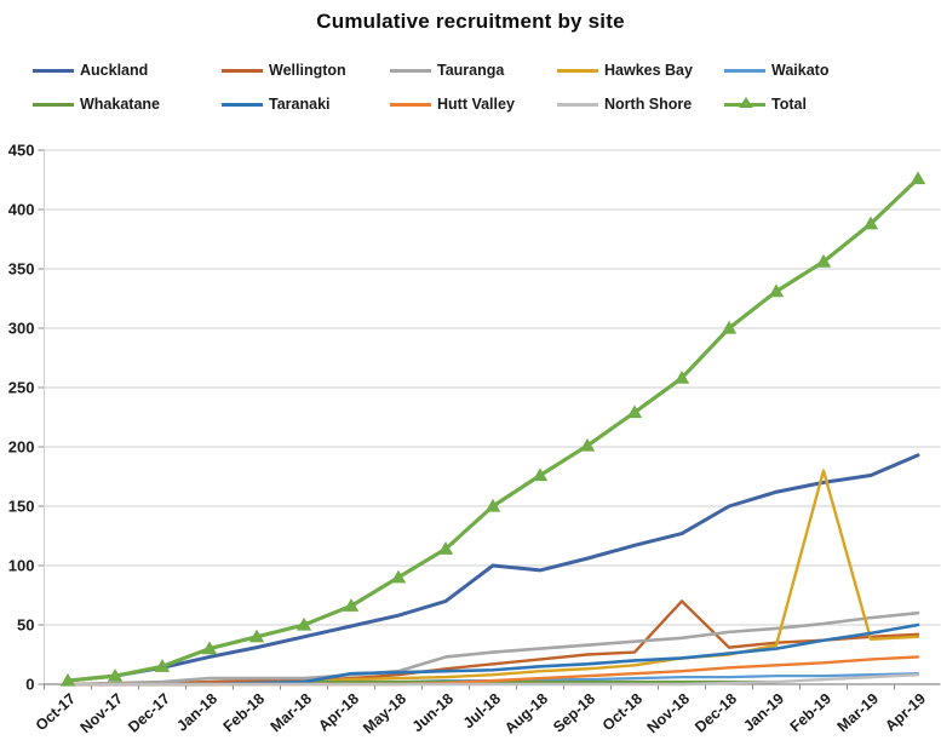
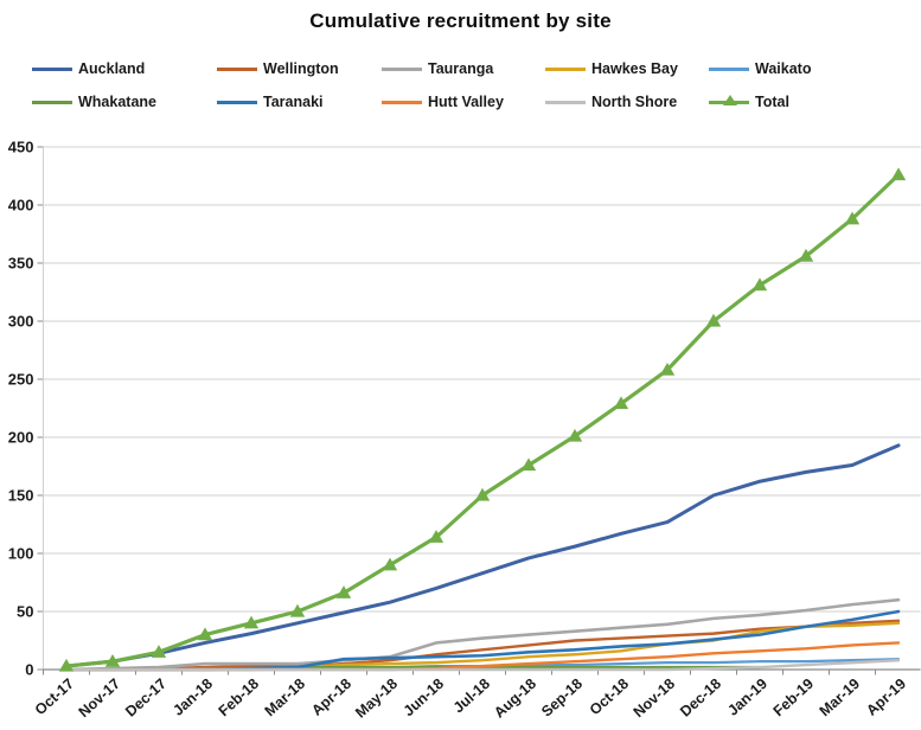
Auckland/Jul-18: 100 -> 80
Wellington/Nov-18: 70 -> 30
Hawkes Bay/Feb-19: 180 -> 40
